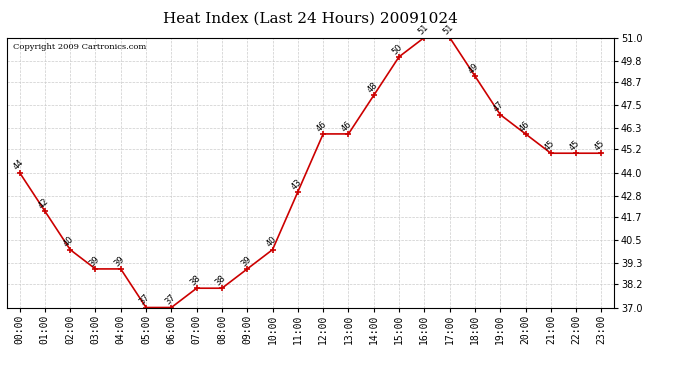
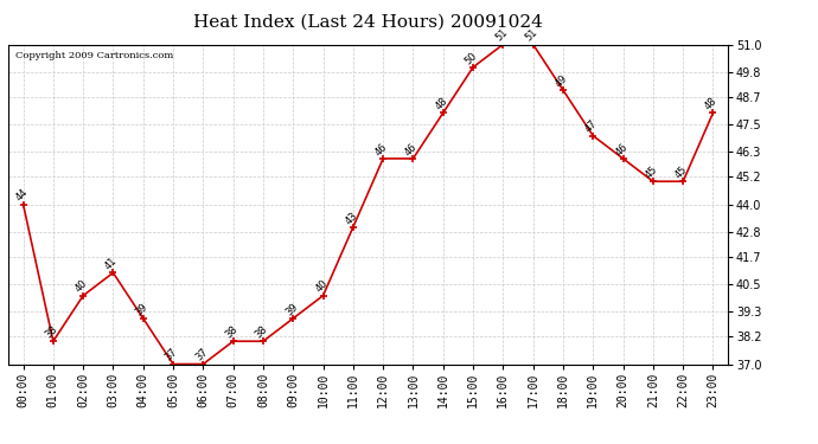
01:00: 42 -> 38
03:00: 39 -> 41
23:00: 45 -> 48
